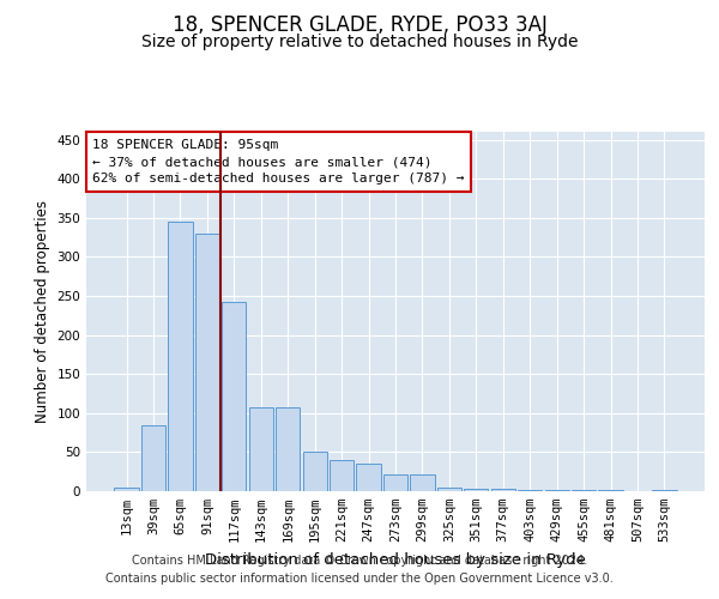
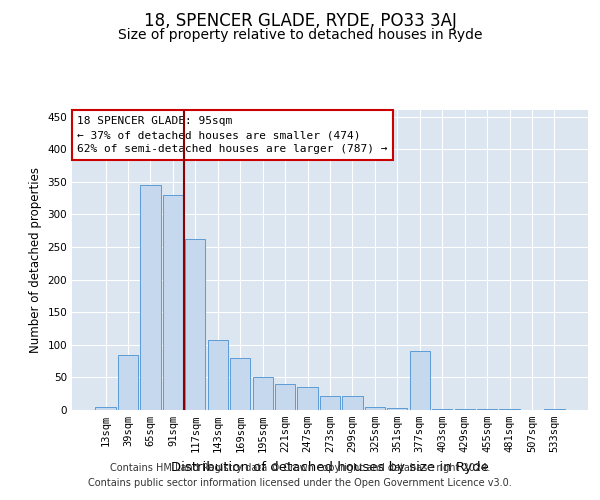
117sqm: 243 -> 262
169sqm: 107 -> 80
377sqm: 3 -> 90
